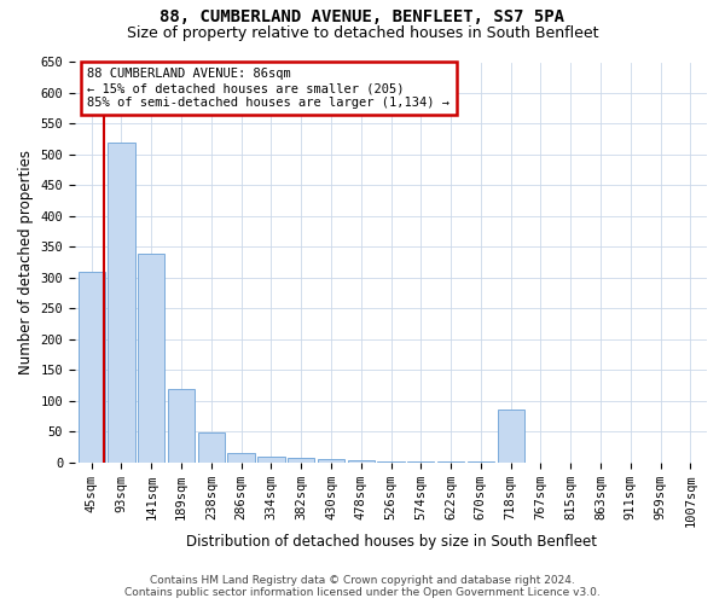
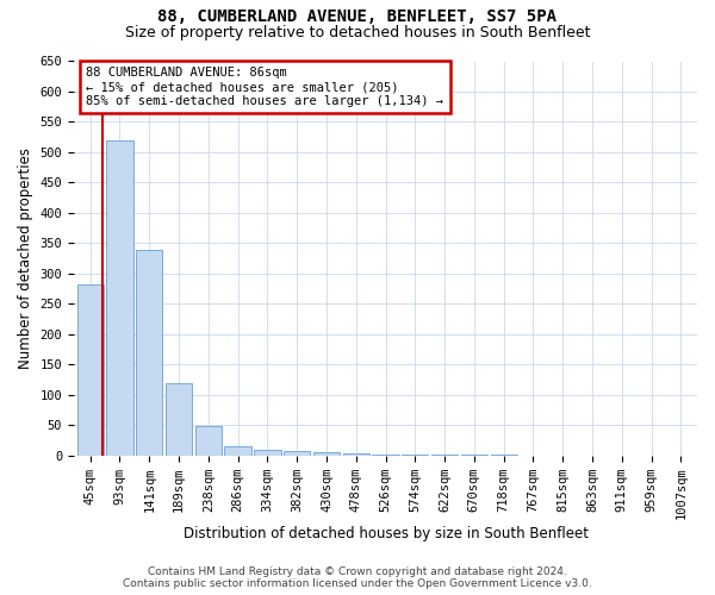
45sqm: 310 -> 283
718sqm: 86 -> 1
